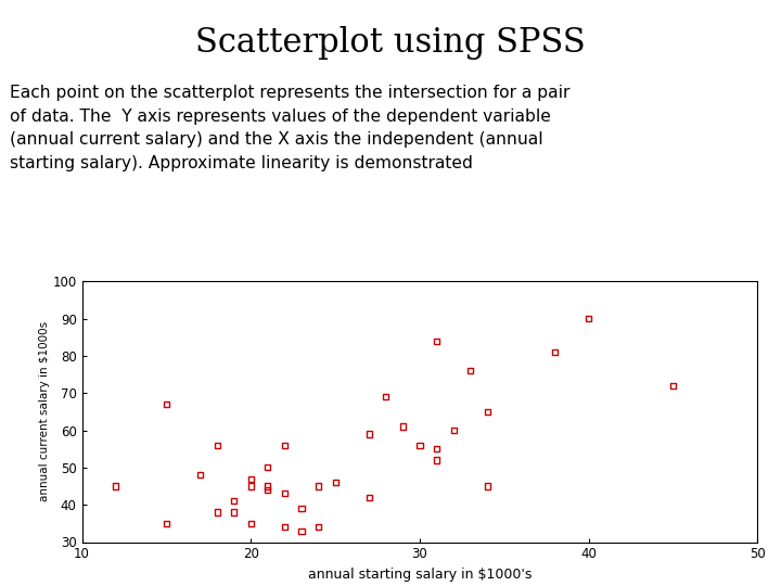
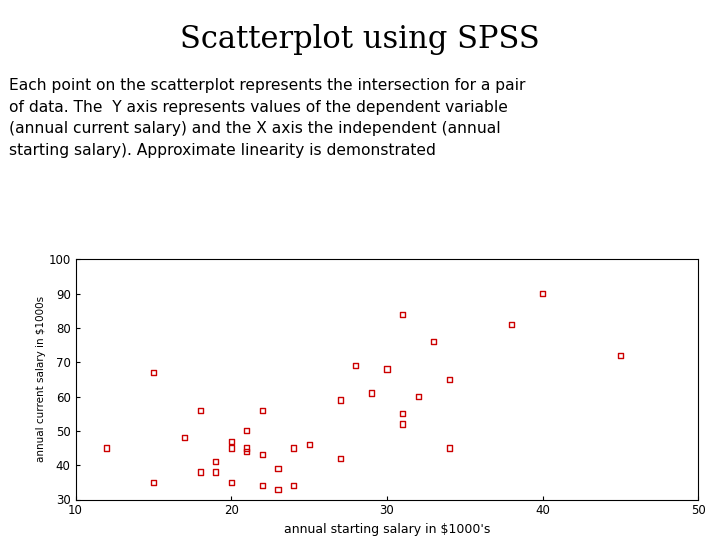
30: 56 -> 68
